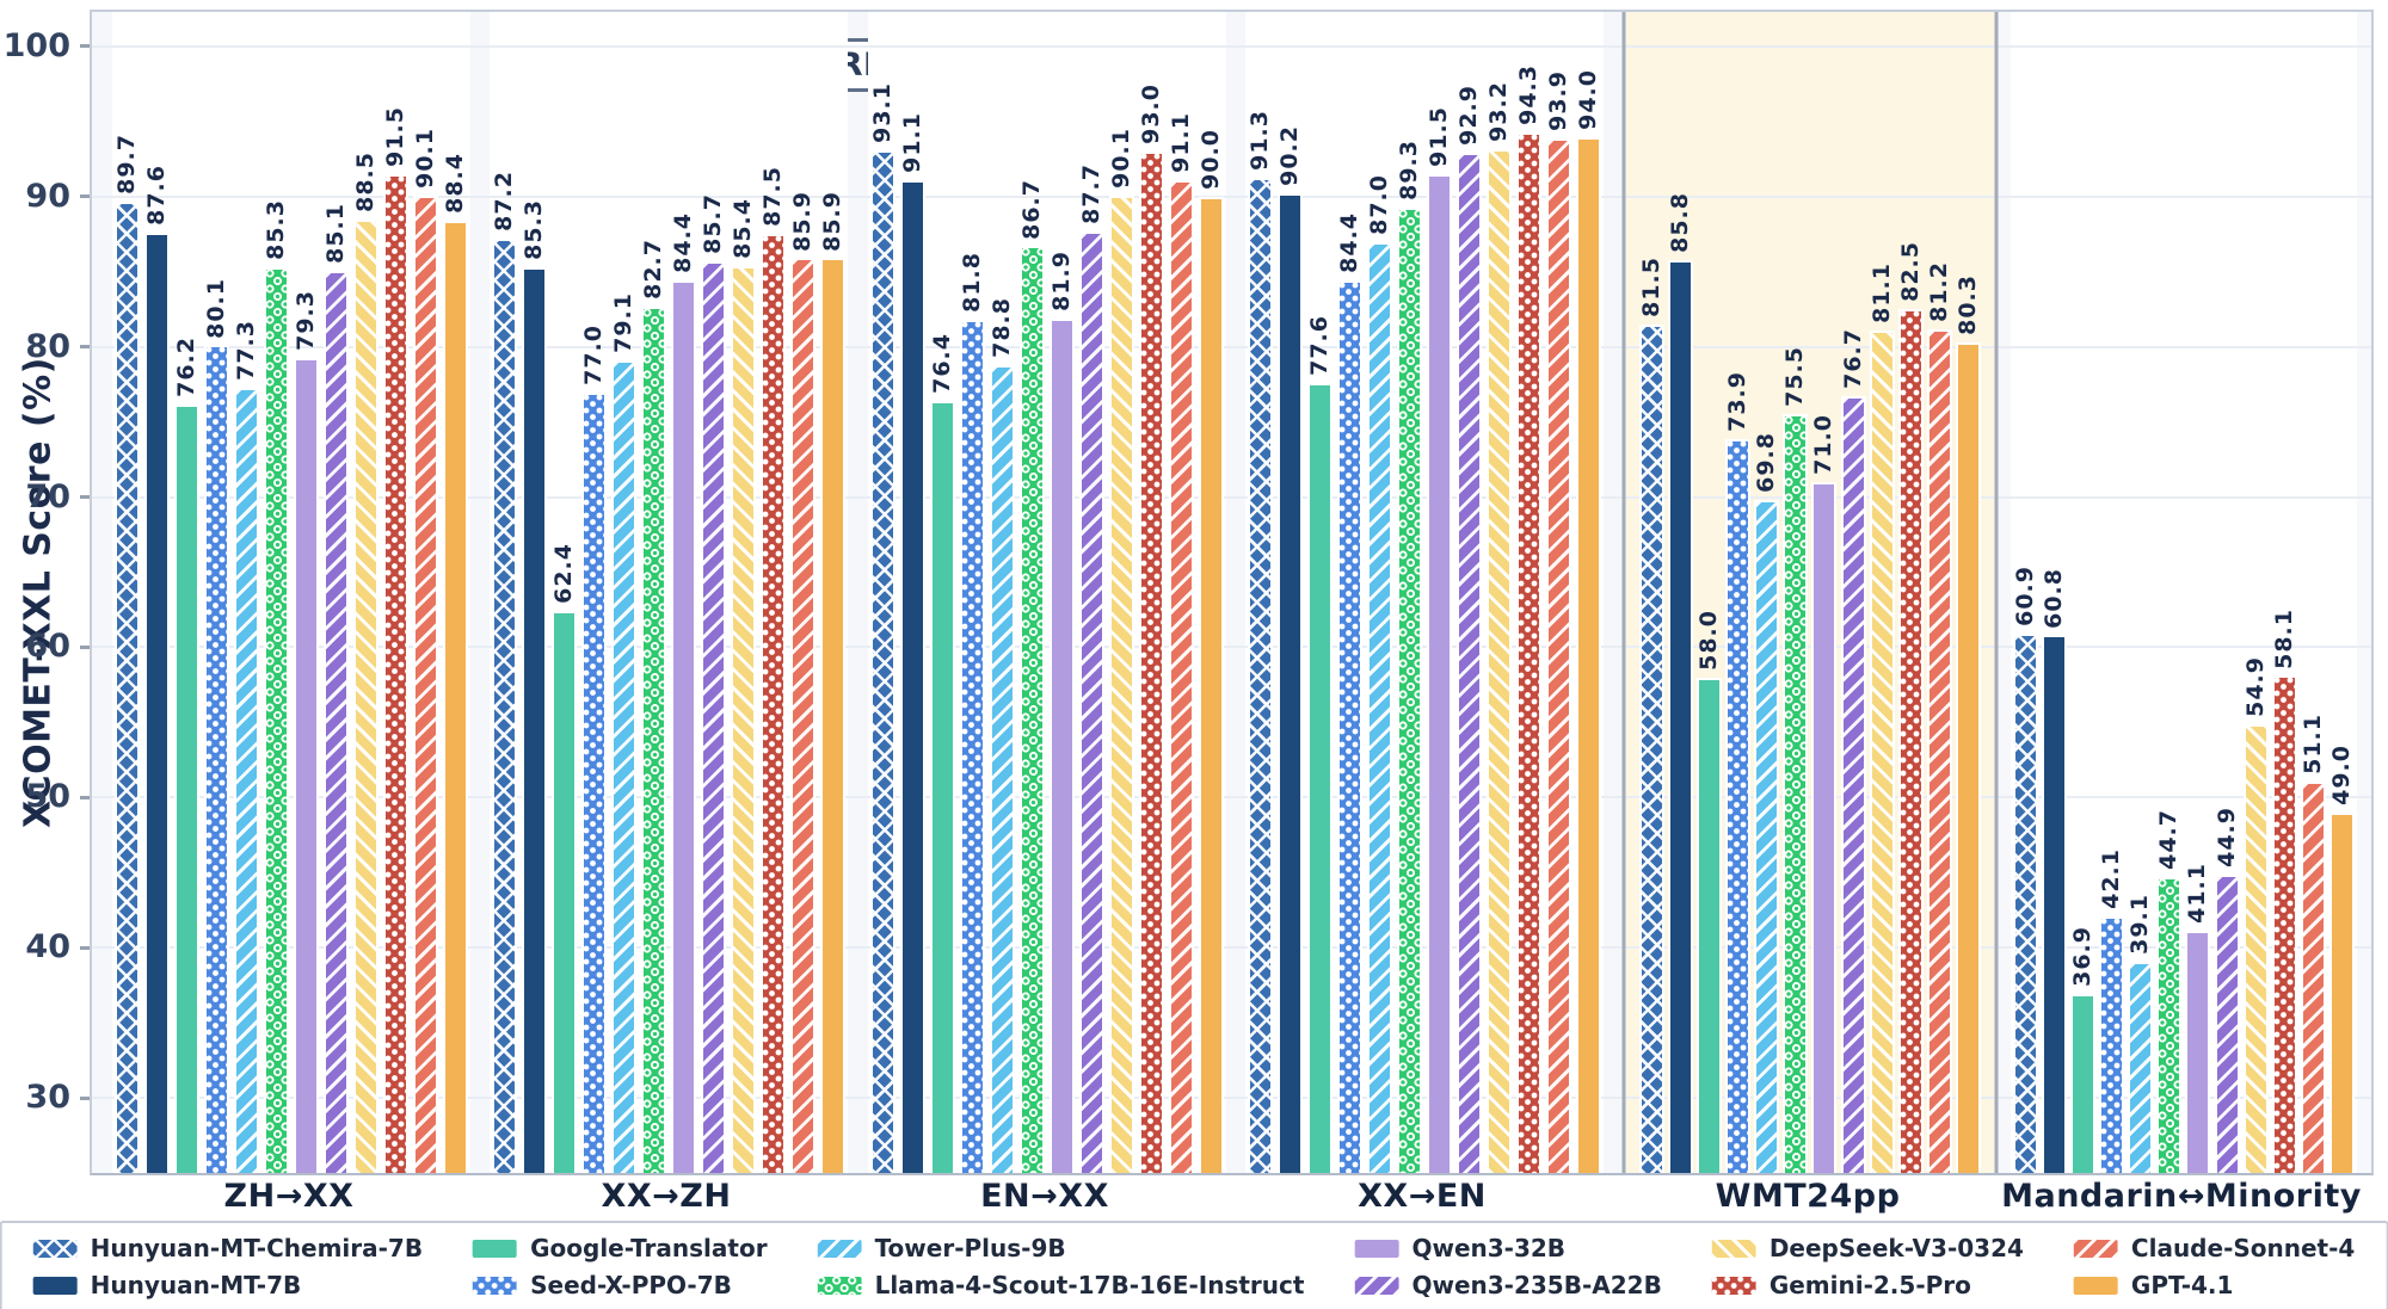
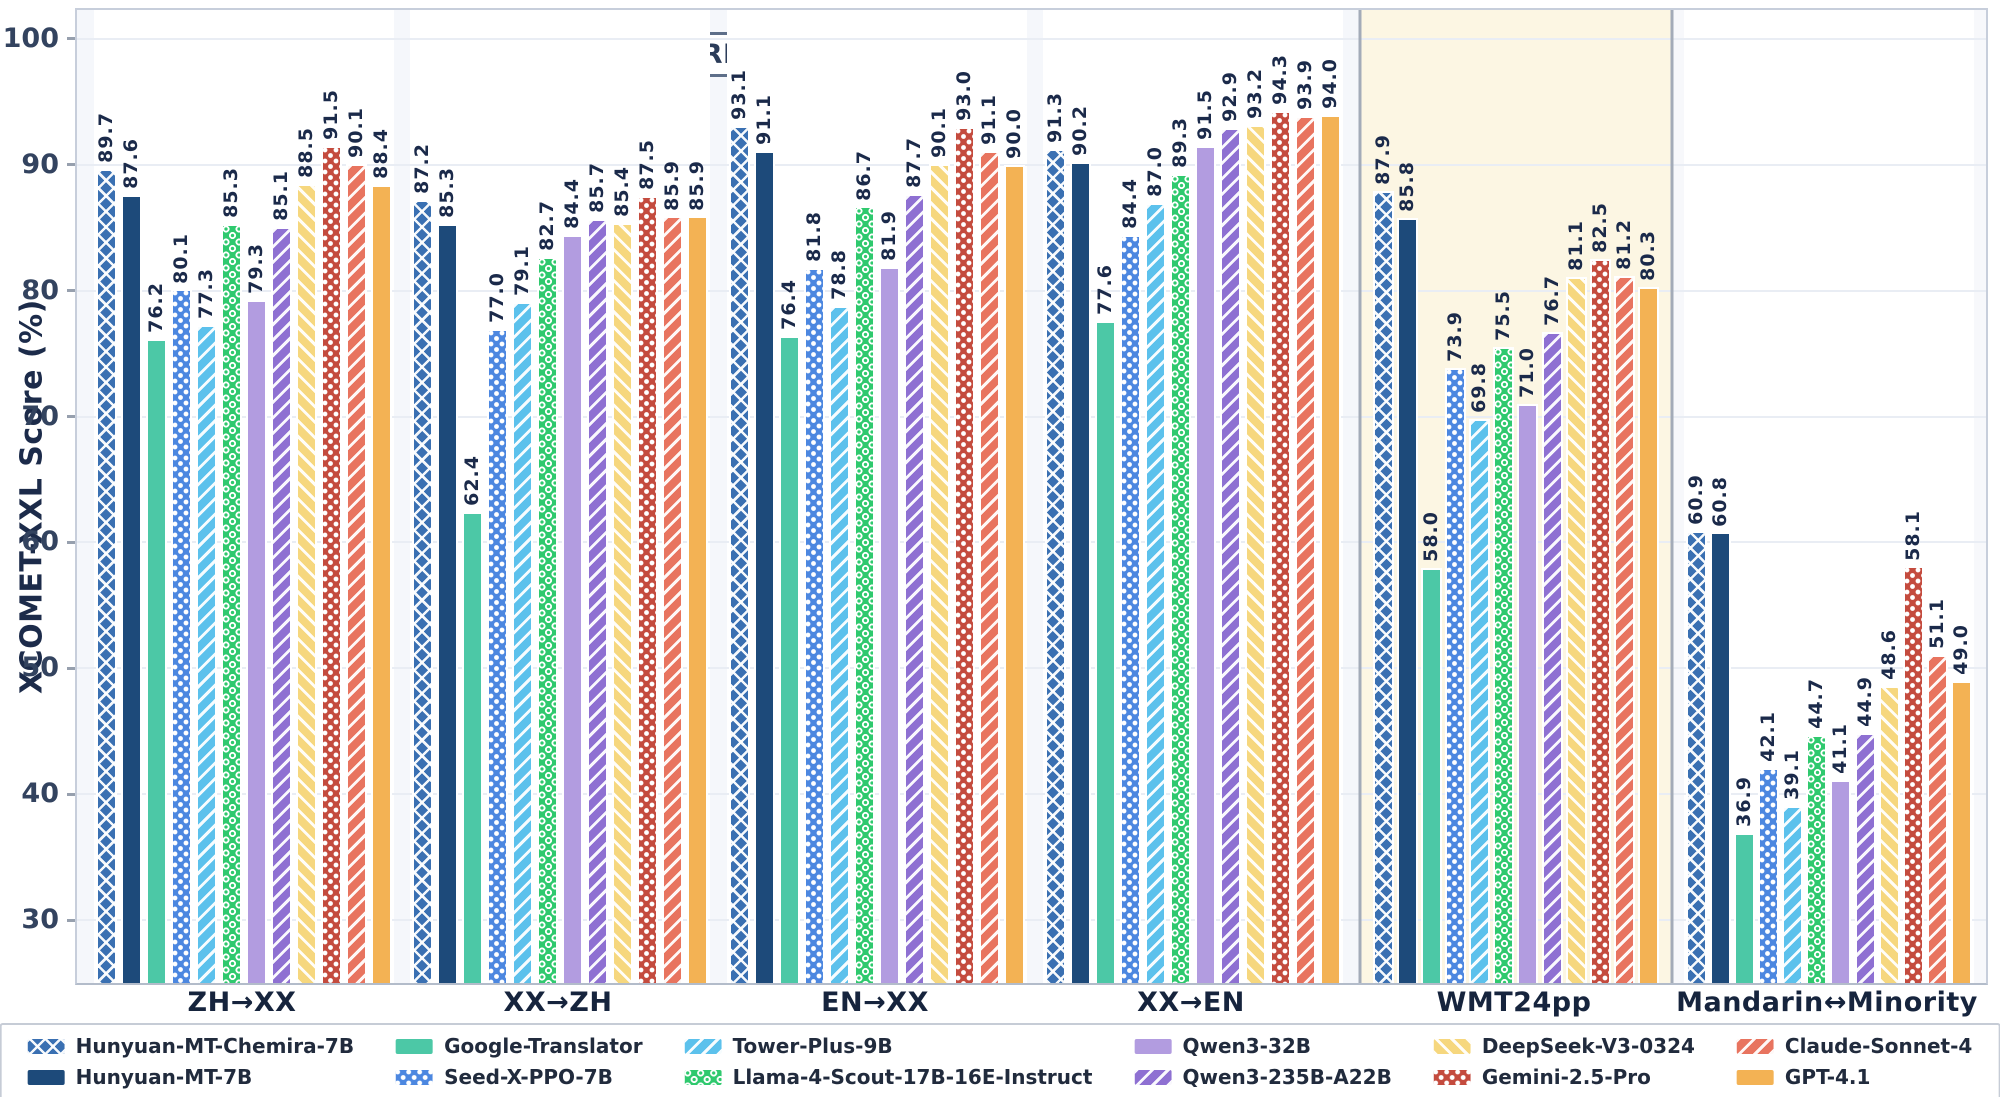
Hunyuan-MT-Chemira-7B/WMT24pp: 81.5 -> 87.9
DeepSeek-V3-0324/Mandarin↔Minority: 54.9 -> 48.6
